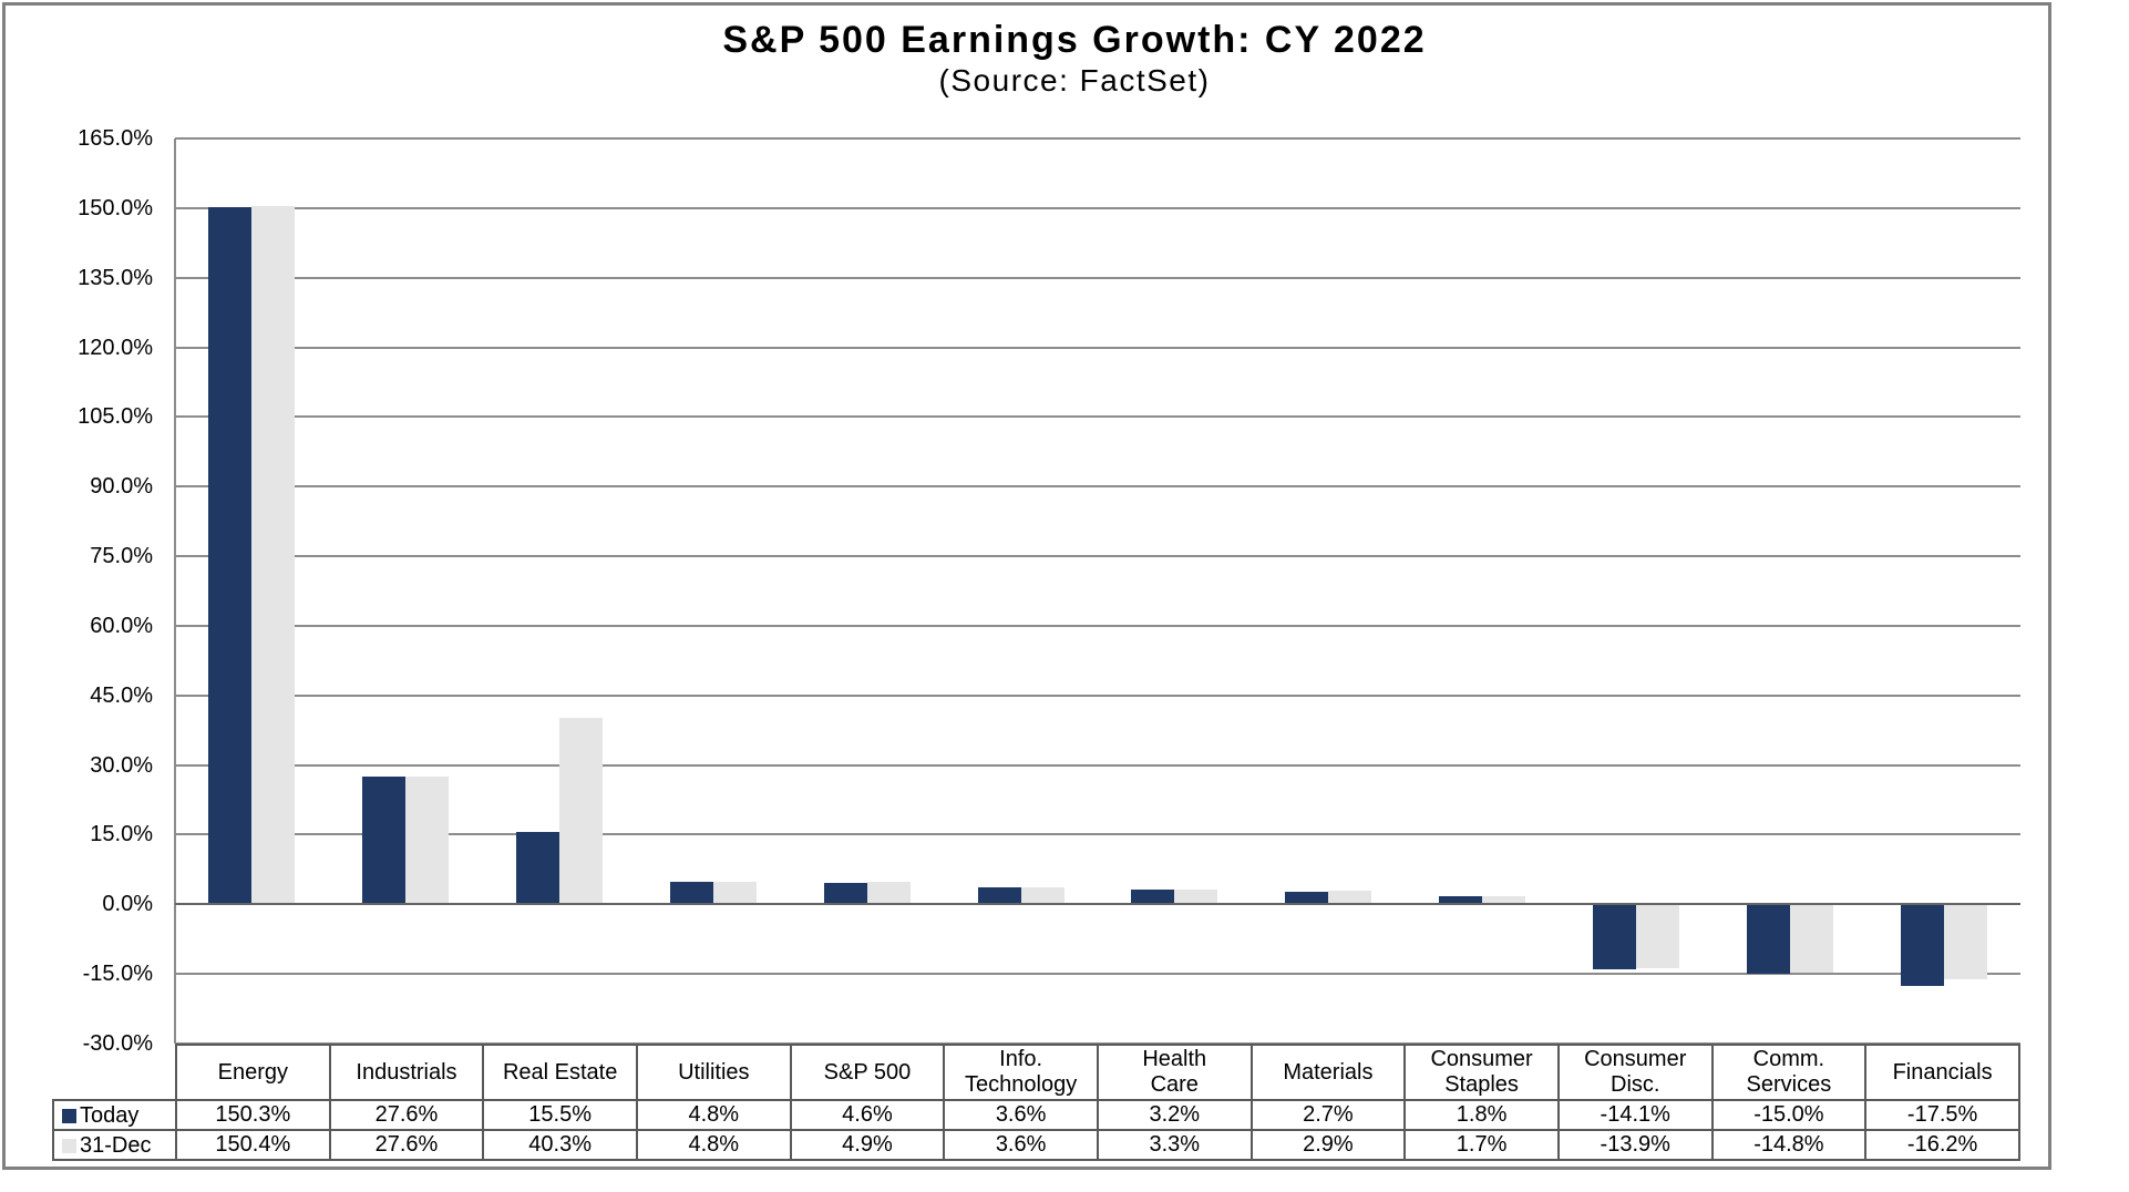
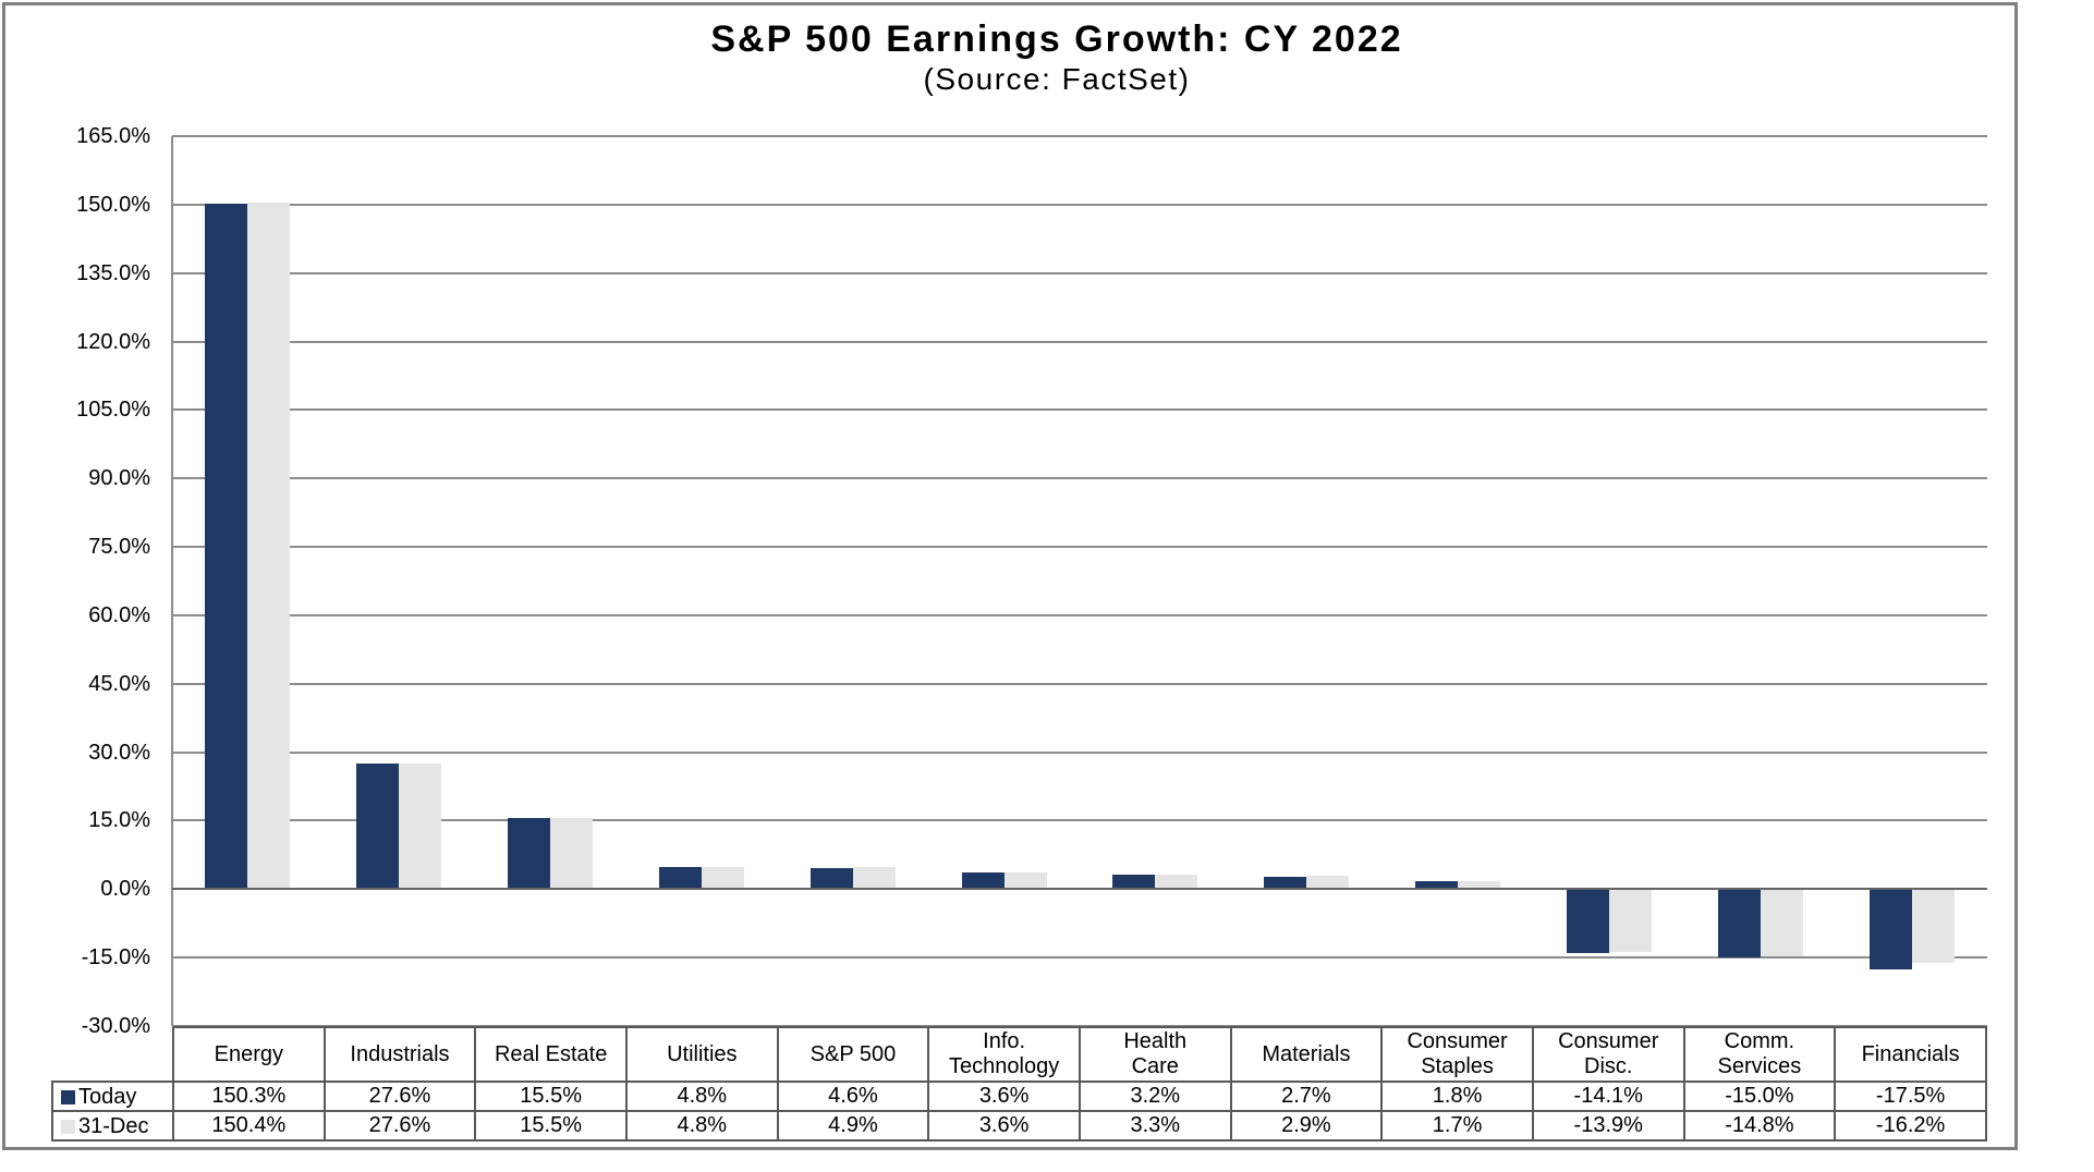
31-Dec/Real Estate: 40.3% -> 15.5%
